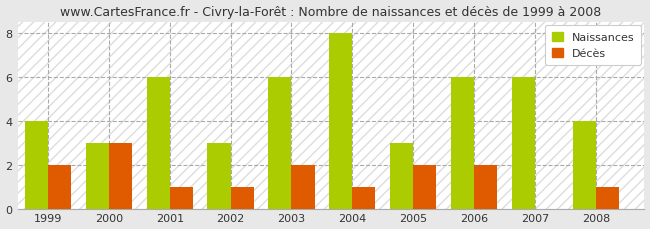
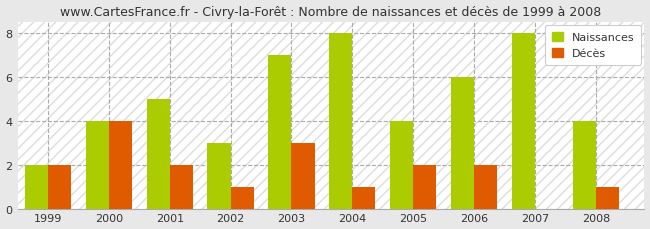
Naissances/1999: 4 -> 2
Naissances/2000: 3 -> 4
Décès/2000: 3 -> 4
Naissances/2001: 6 -> 5
Décès/2001: 1 -> 2
Naissances/2003: 6 -> 7
Décès/2003: 2 -> 3
Naissances/2005: 3 -> 4
Naissances/2007: 6 -> 8
